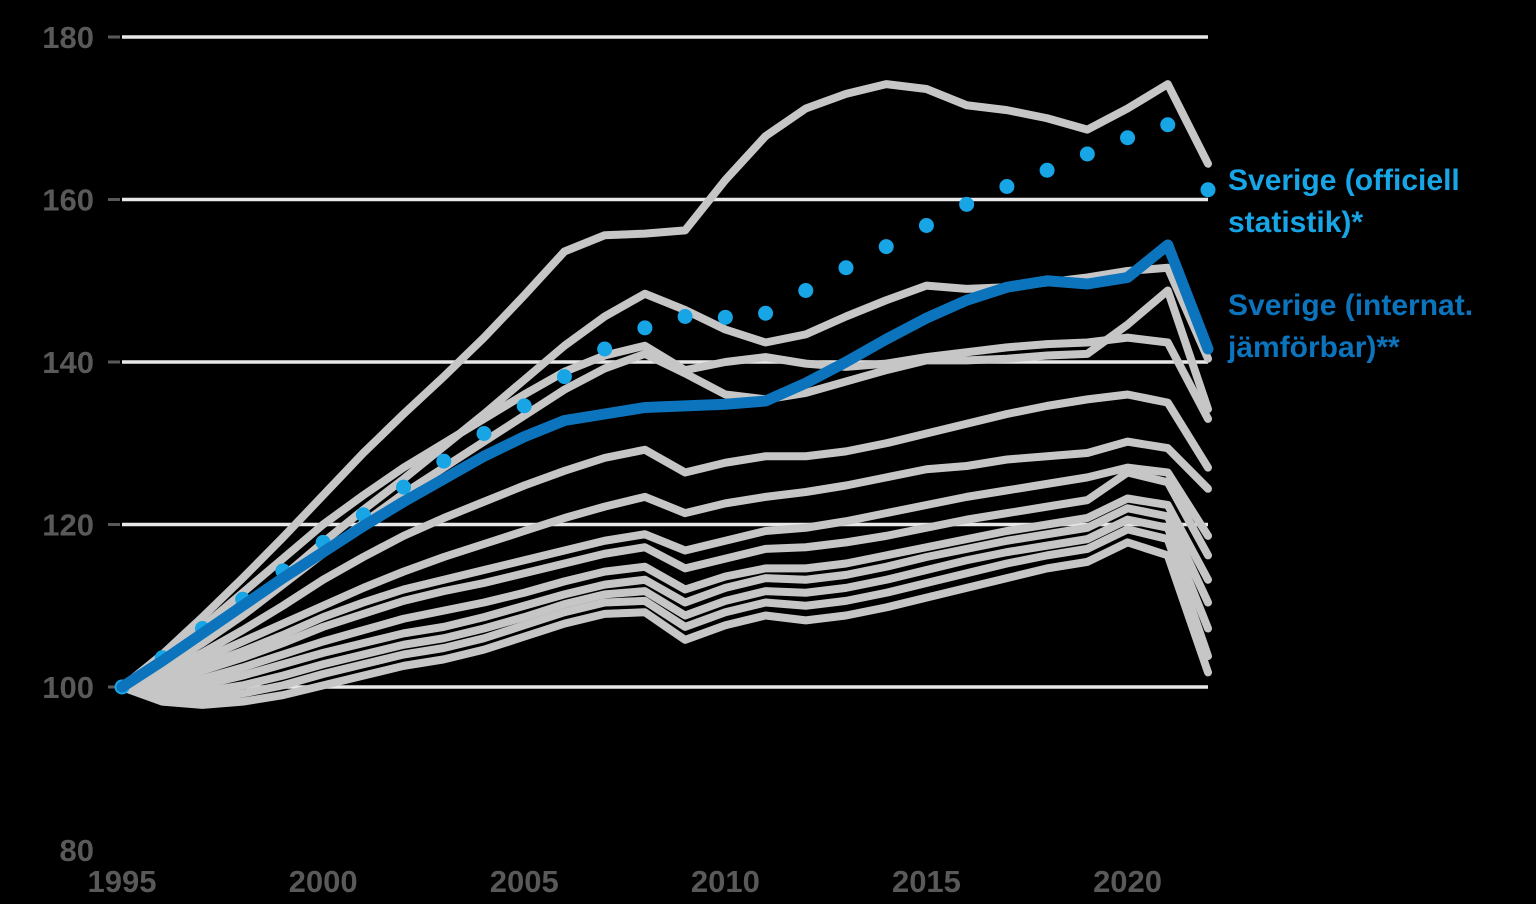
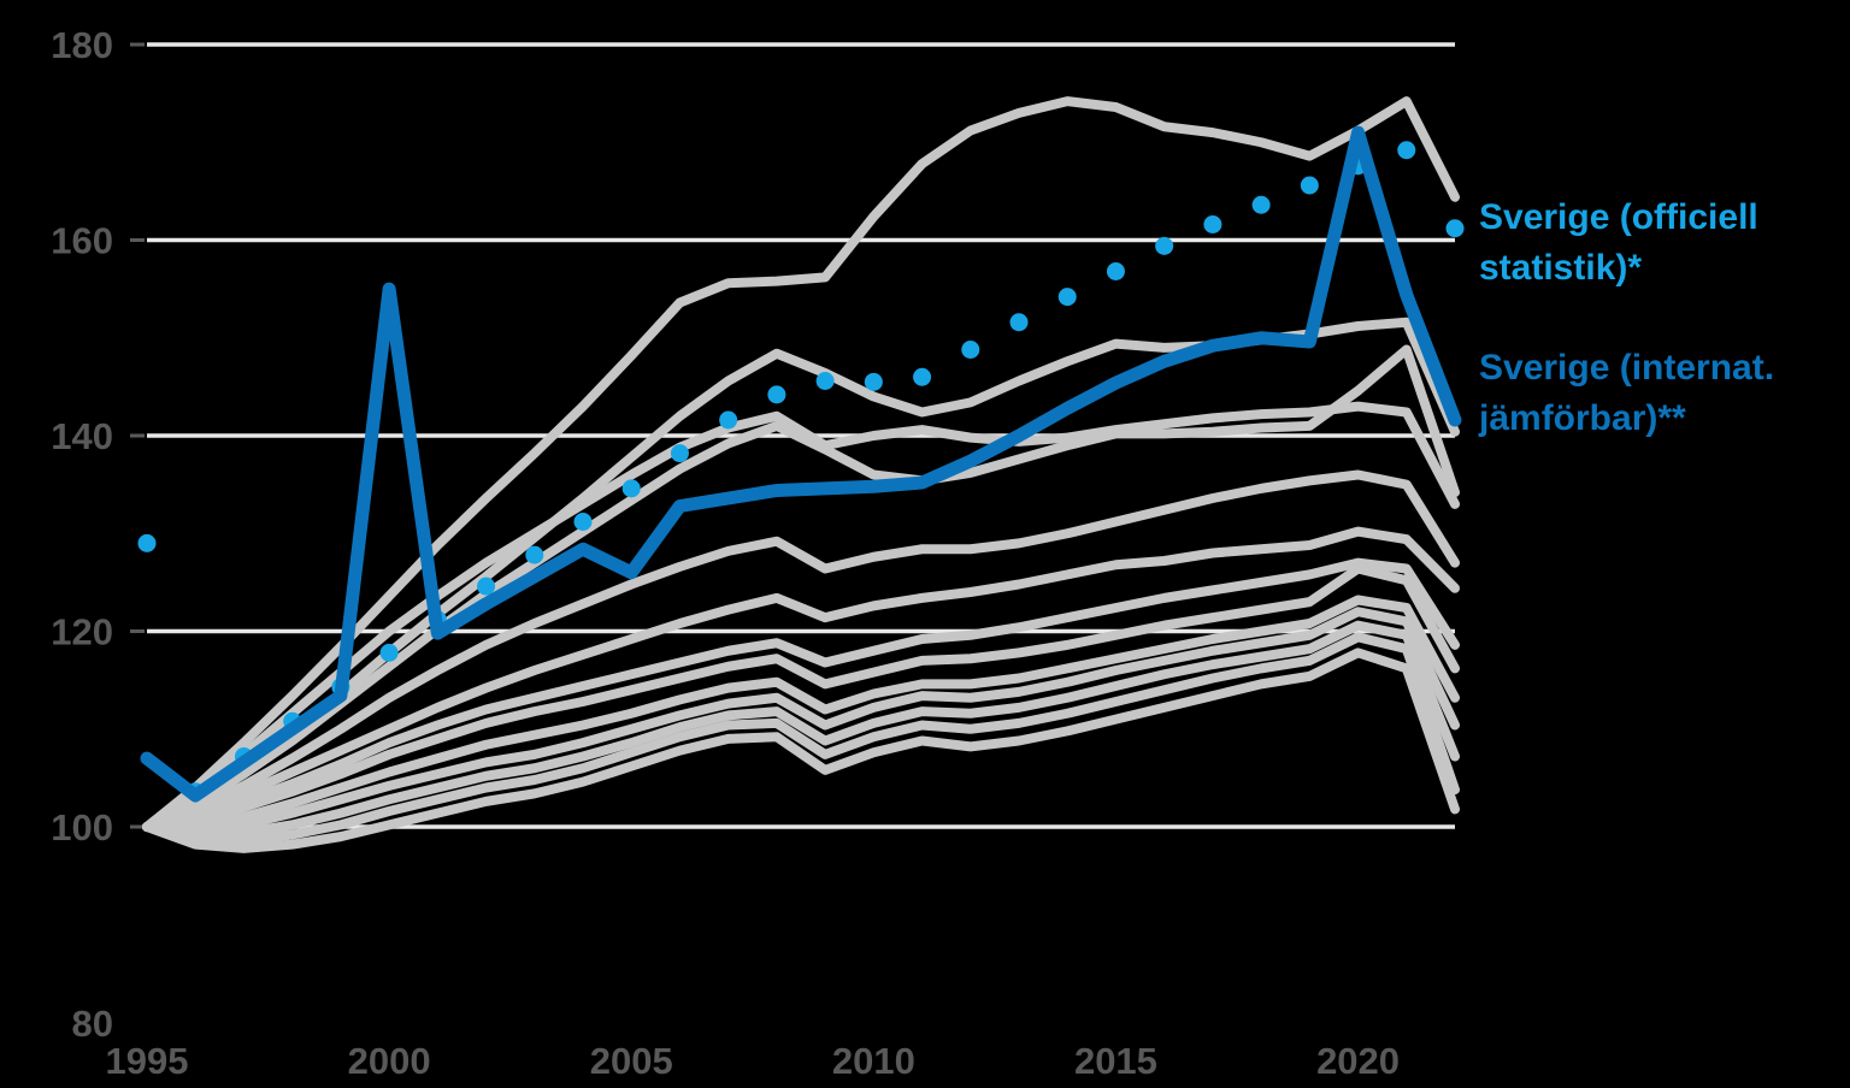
Sverige (officiell statistik)*/1995: 100 -> 129
Sverige (internat. jämförbar)**/1995: 100 -> 107
Sverige (internat. jämförbar)**/2000: 117 -> 155
Sverige (internat. jämförbar)**/2005: 131 -> 126
Sverige (internat. jämförbar)**/2020: 150 -> 171
